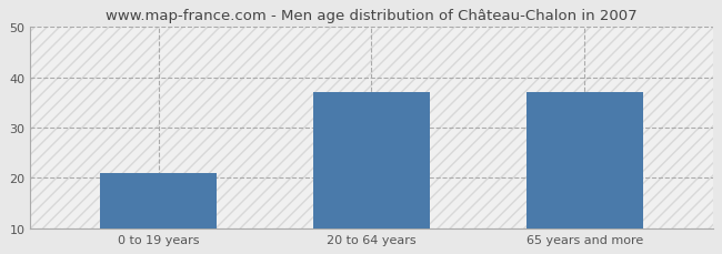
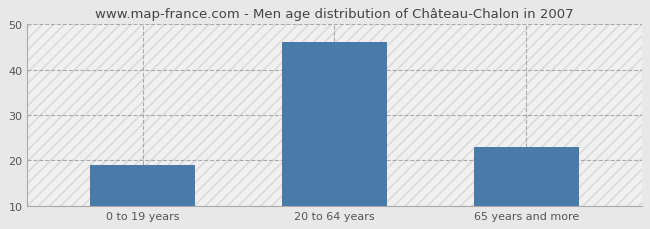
0 to 19 years: 21 -> 19
20 to 64 years: 37 -> 46
65 years and more: 37 -> 23
